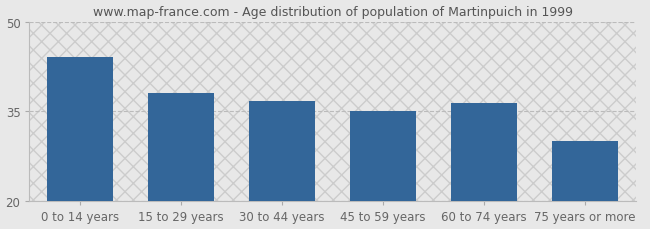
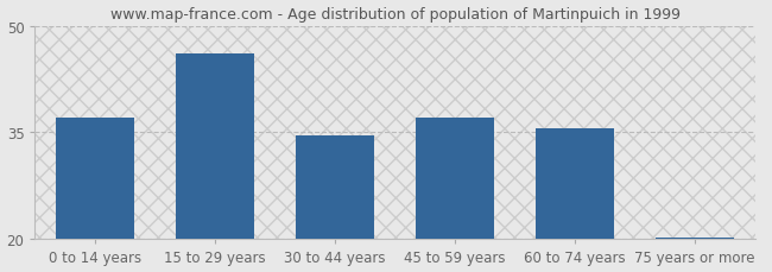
0 to 14 years: 44.0 -> 37.0
15 to 29 years: 38.0 -> 46.0
30 to 44 years: 36.8 -> 34.5
45 to 59 years: 35.0 -> 37.0
60 to 74 years: 36.4 -> 35.5
75 years or more: 30.0 -> 20.2
